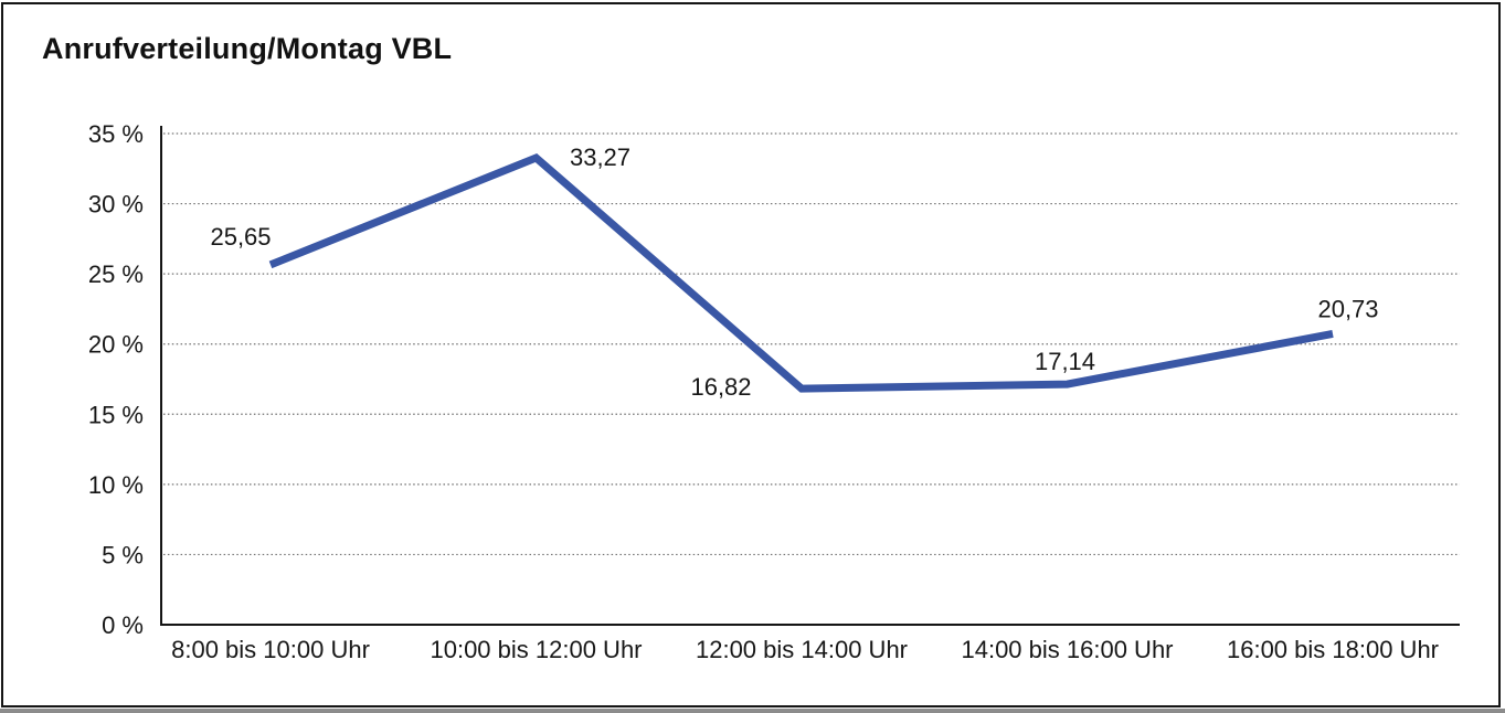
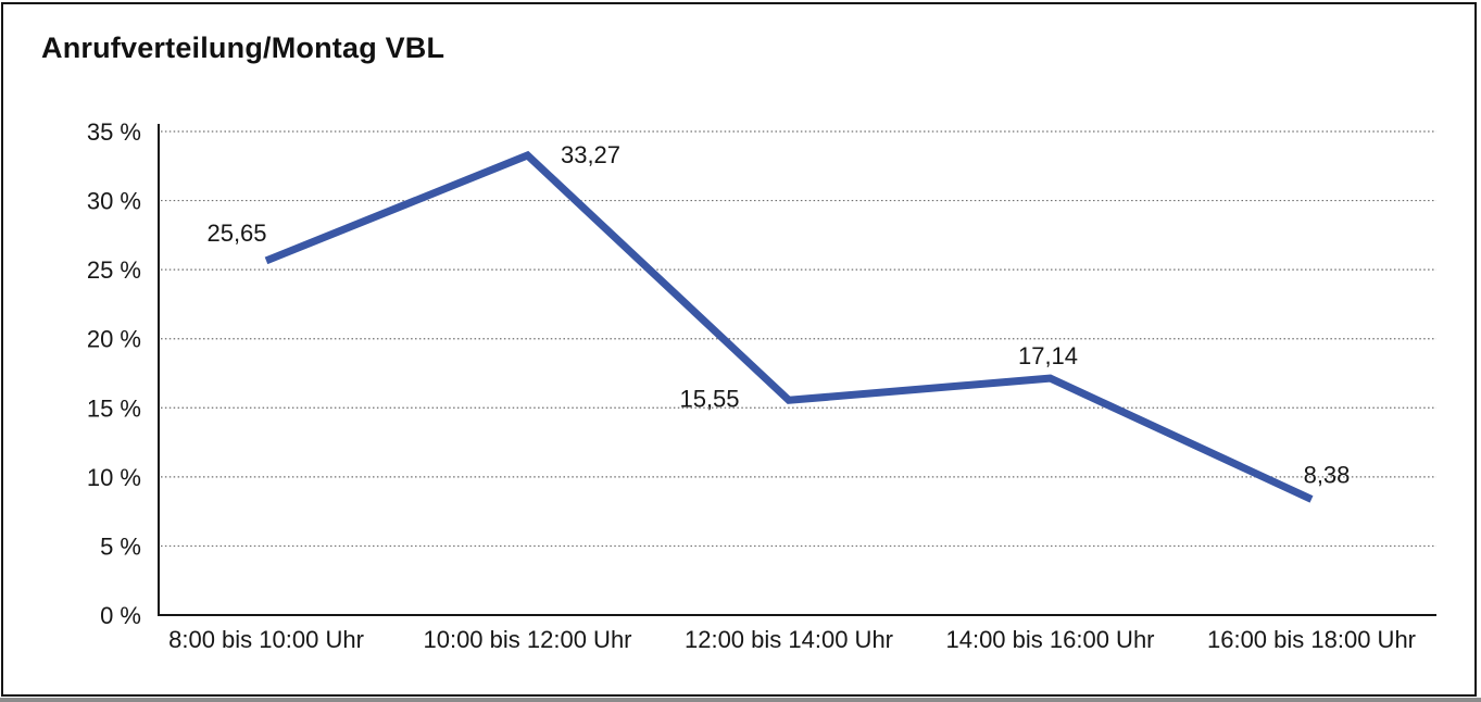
12:00 bis 14:00 Uhr: 16,82 -> 15,55
16:00 bis 18:00 Uhr: 20,73 -> 8,38
